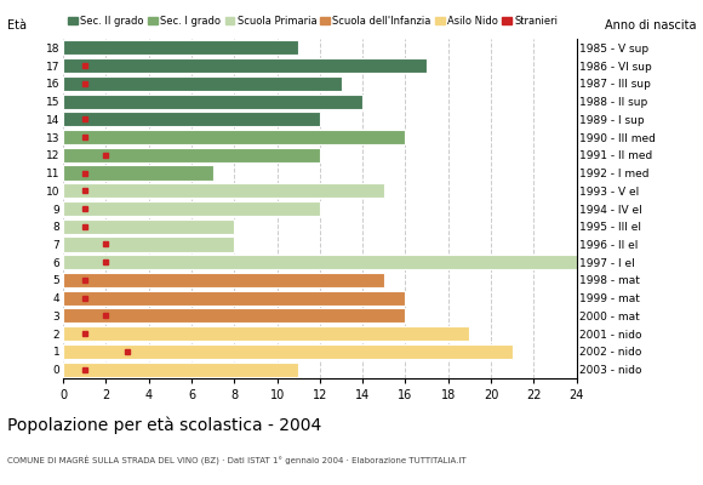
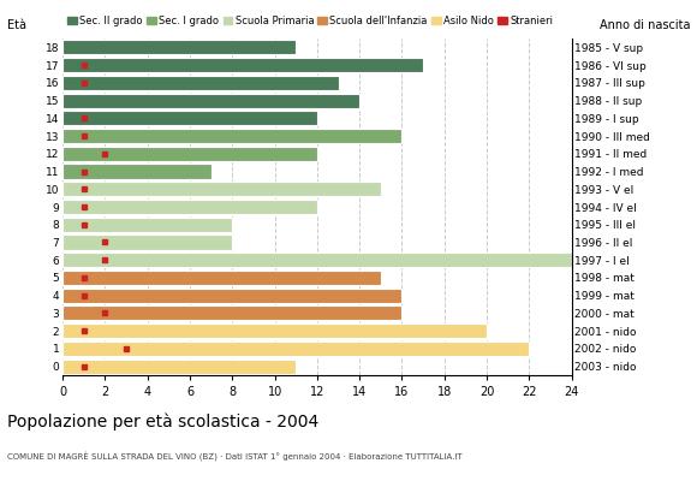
2: 19 -> 20
1: 21 -> 22
